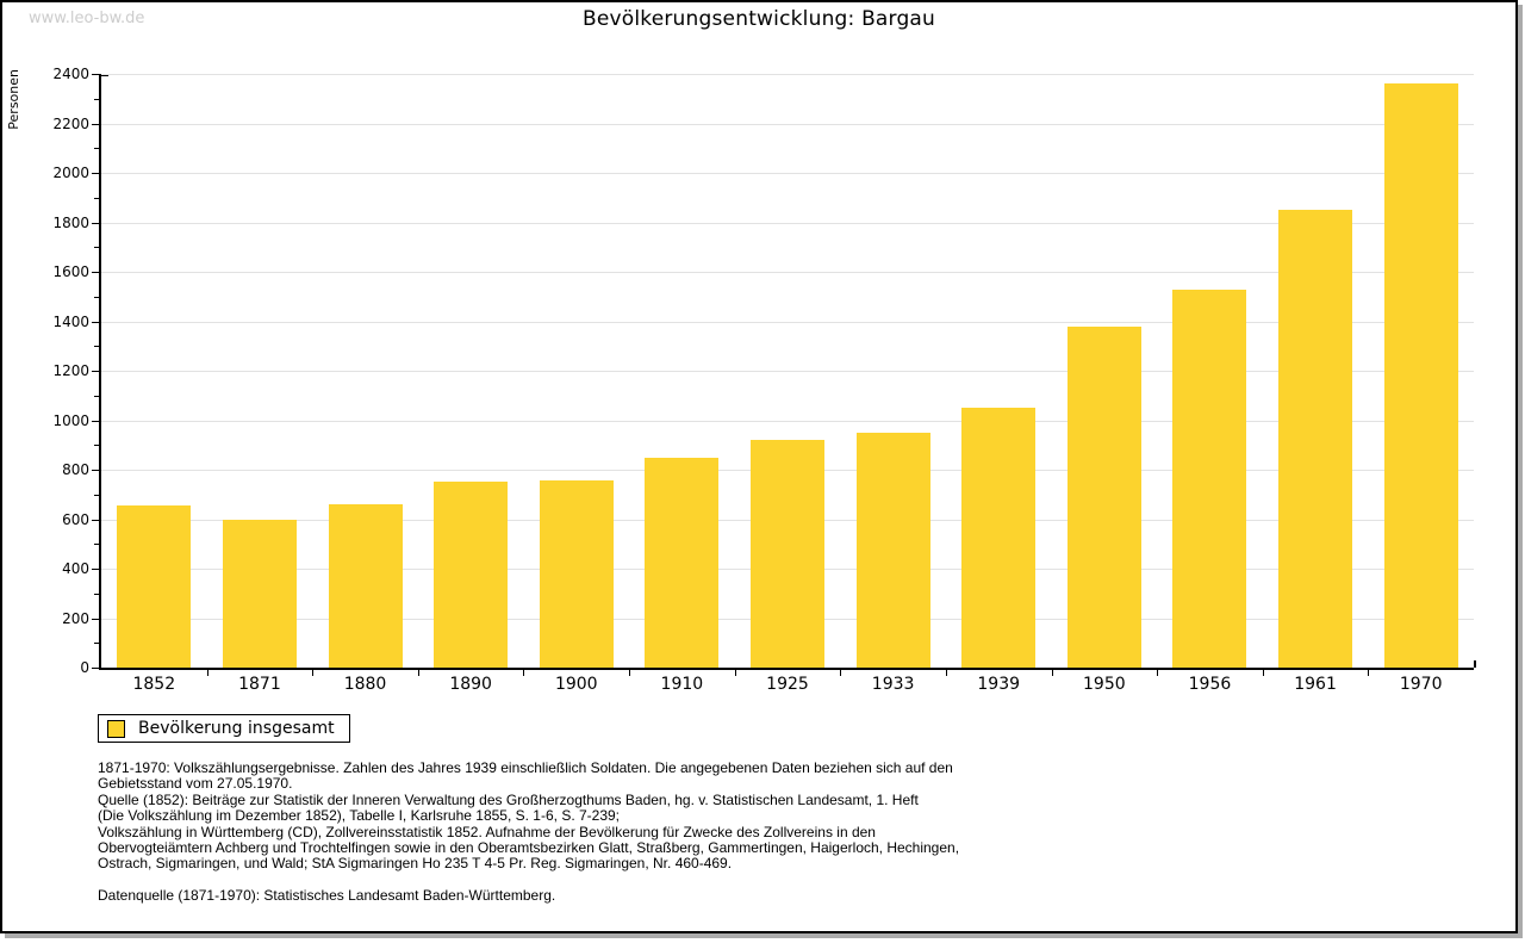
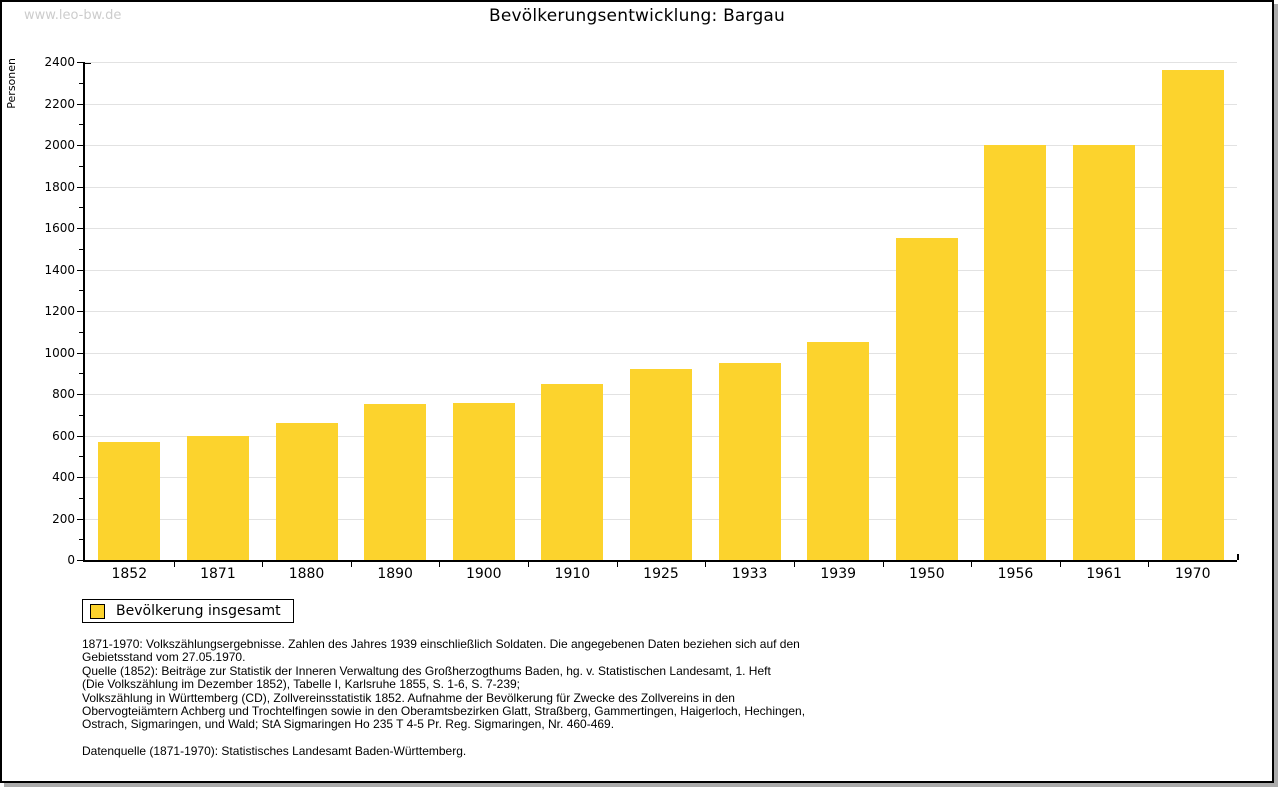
1852: 660 -> 570
1950: 1380 -> 1550
1956: 1530 -> 2000
1961: 1850 -> 2000
